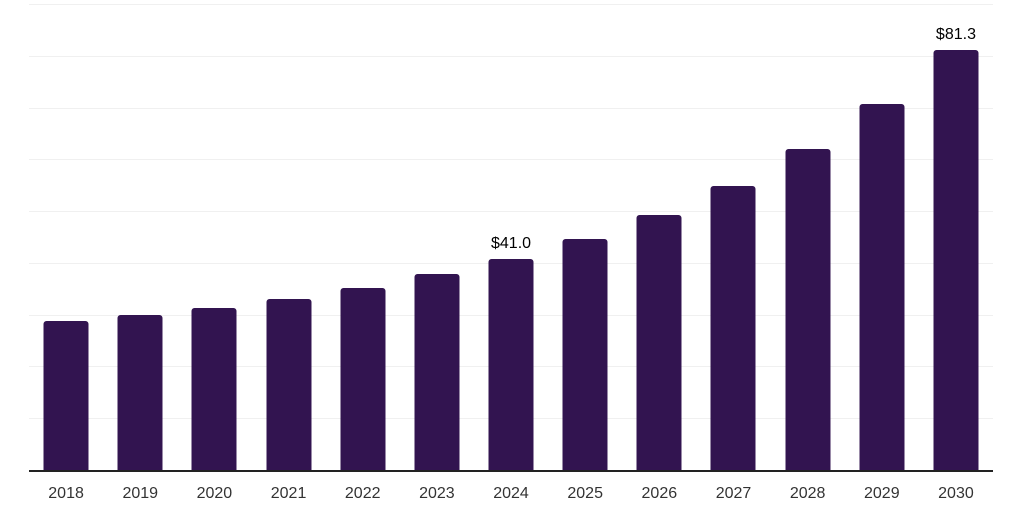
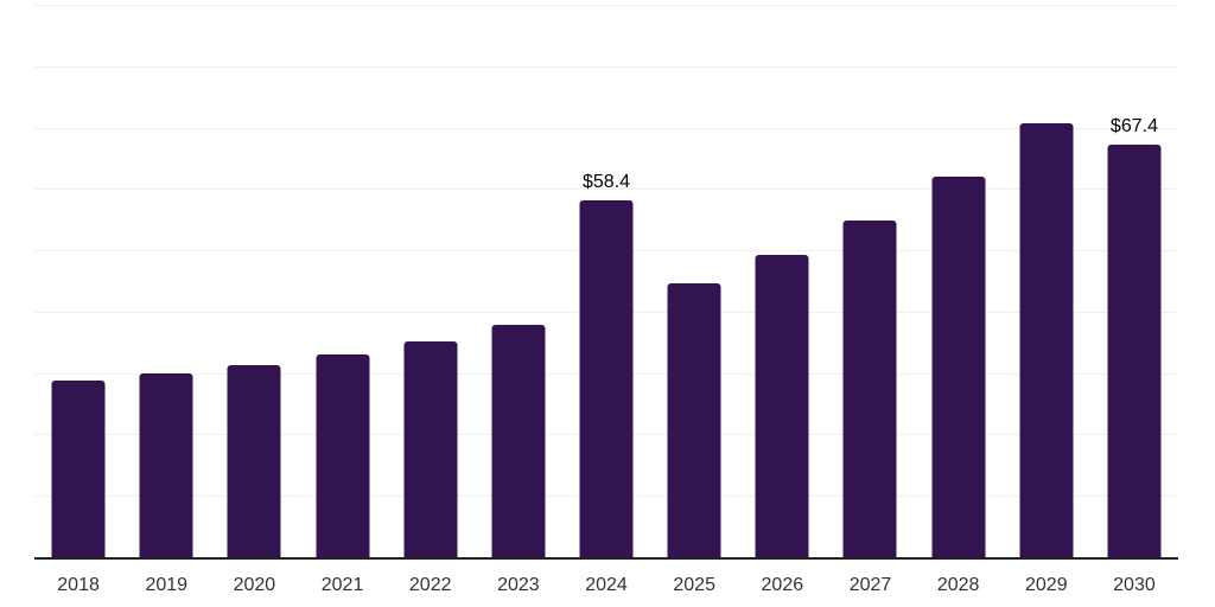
2024: $41.0 -> $58.4
2030: $81.3 -> $67.4
